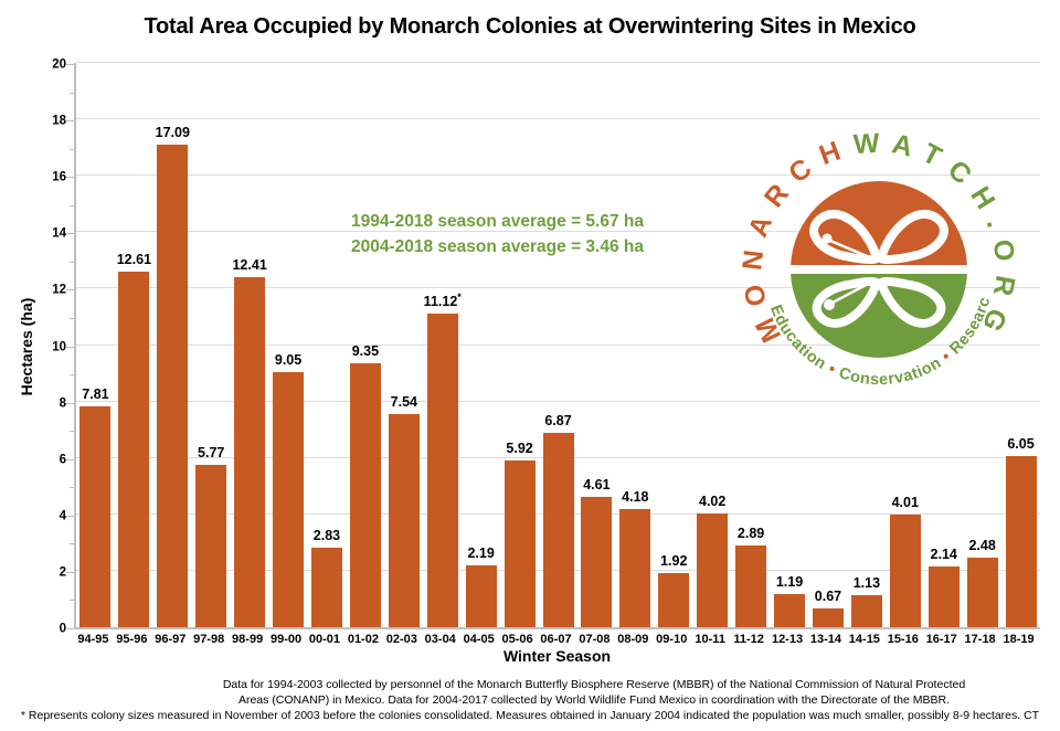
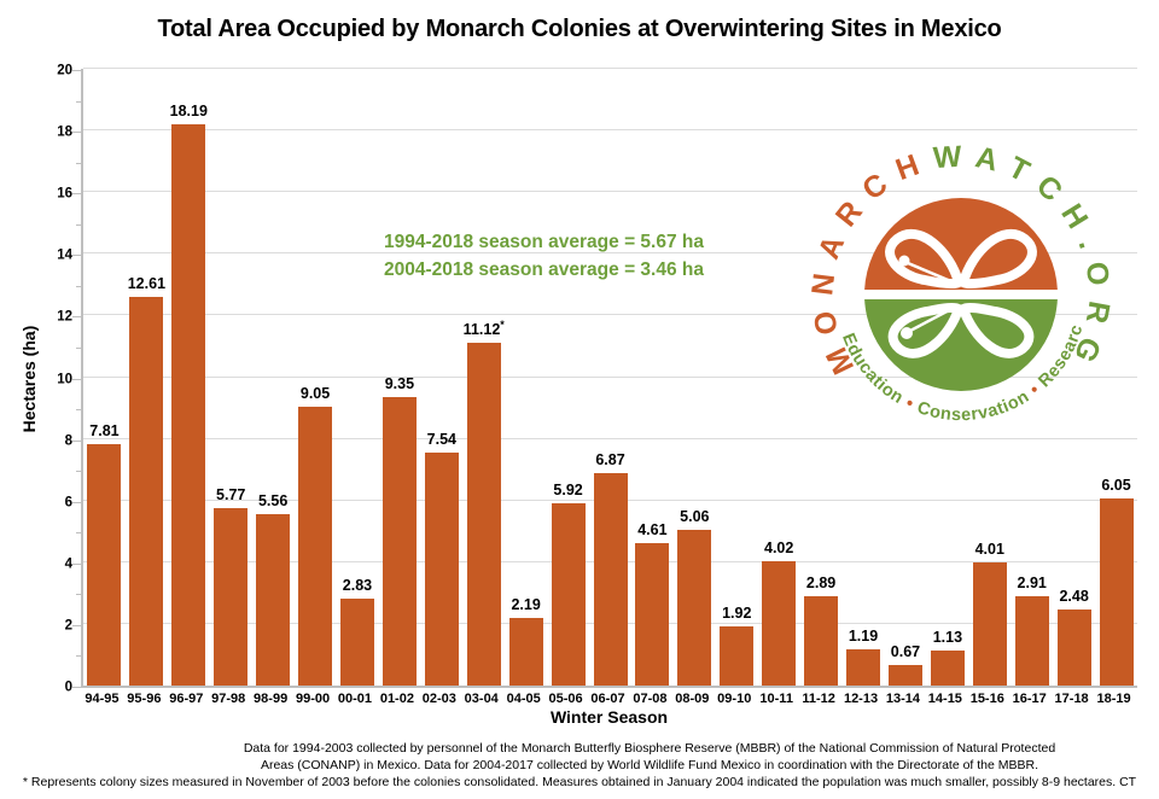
96-97: 17.09 -> 18.19
98-99: 12.41 -> 5.56
08-09: 4.18 -> 5.06
16-17: 2.14 -> 2.91
